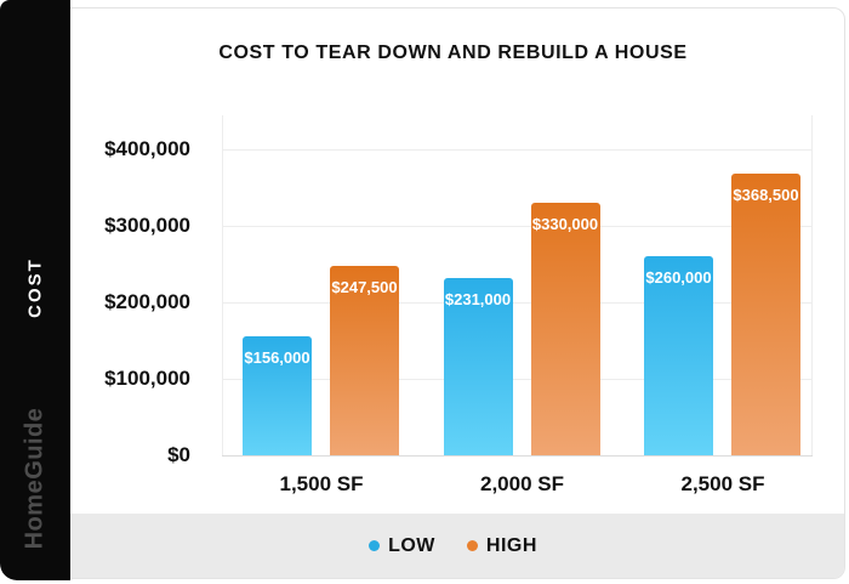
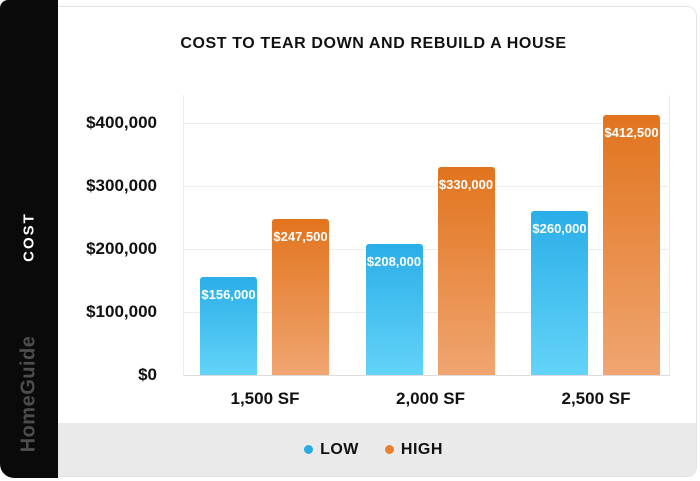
LOW/2,000 SF: $231,000 -> $208,000
HIGH/2,500 SF: $368,500 -> $412,500
